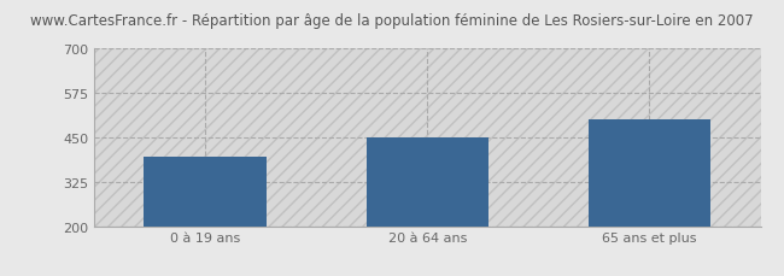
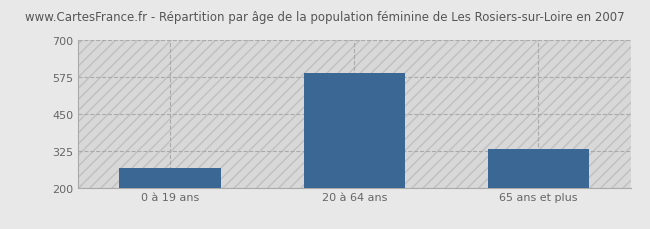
0 à 19 ans: 395 -> 265
20 à 64 ans: 450 -> 590
65 ans et plus: 500 -> 330
